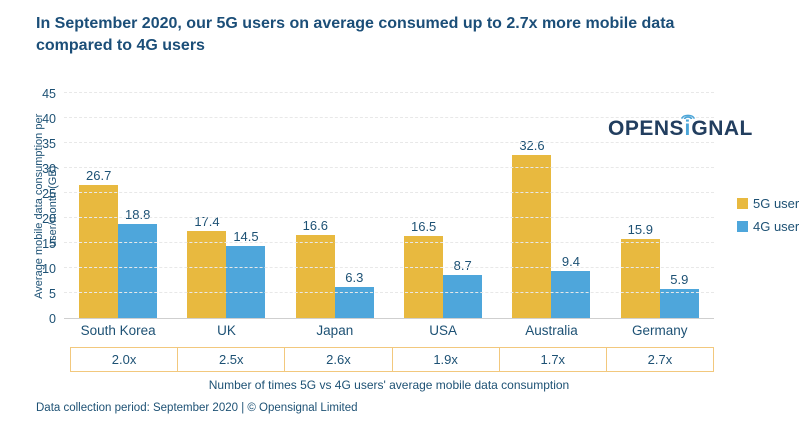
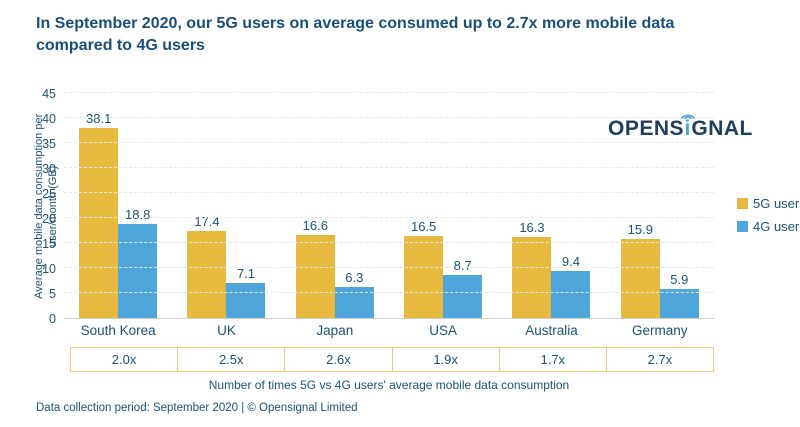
5G user/South Korea: 26.7 -> 38.1
4G user/UK: 14.5 -> 7.1
5G user/Australia: 32.6 -> 16.3
